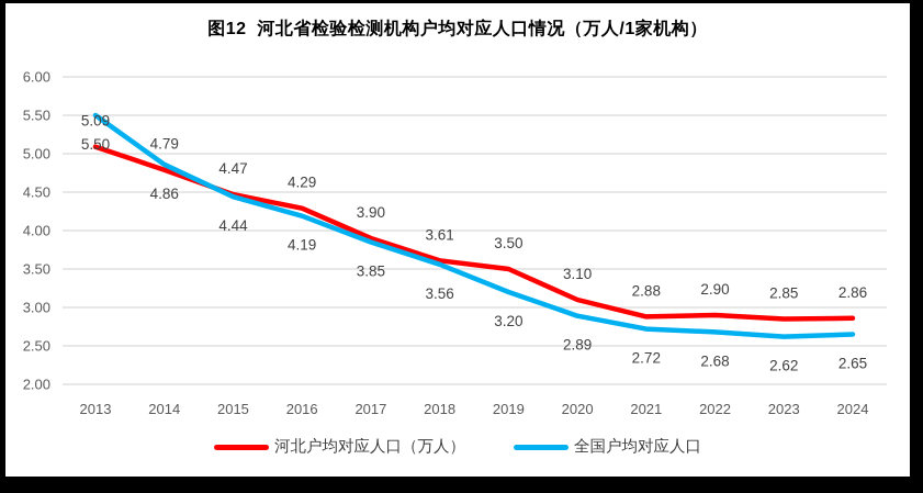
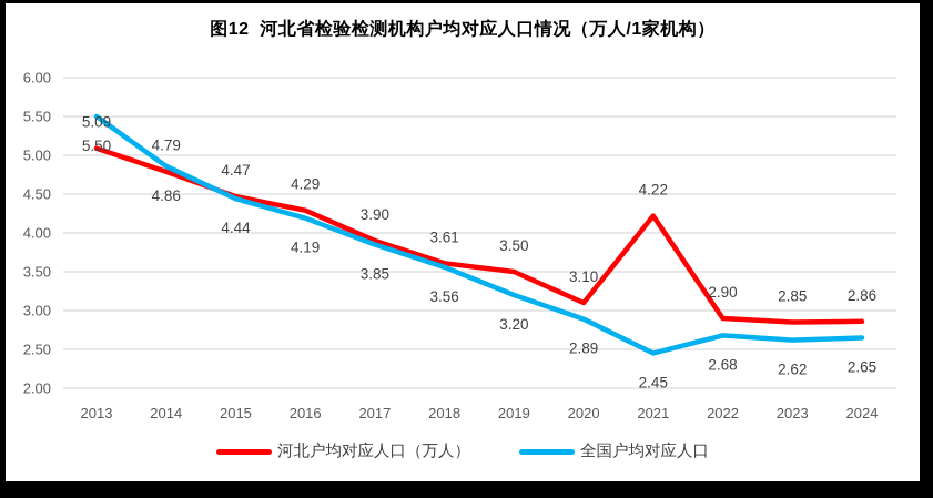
河北户均对应人口（万人）/2021: 2.88 -> 4.22
全国户均对应人口/2021: 2.72 -> 2.45
